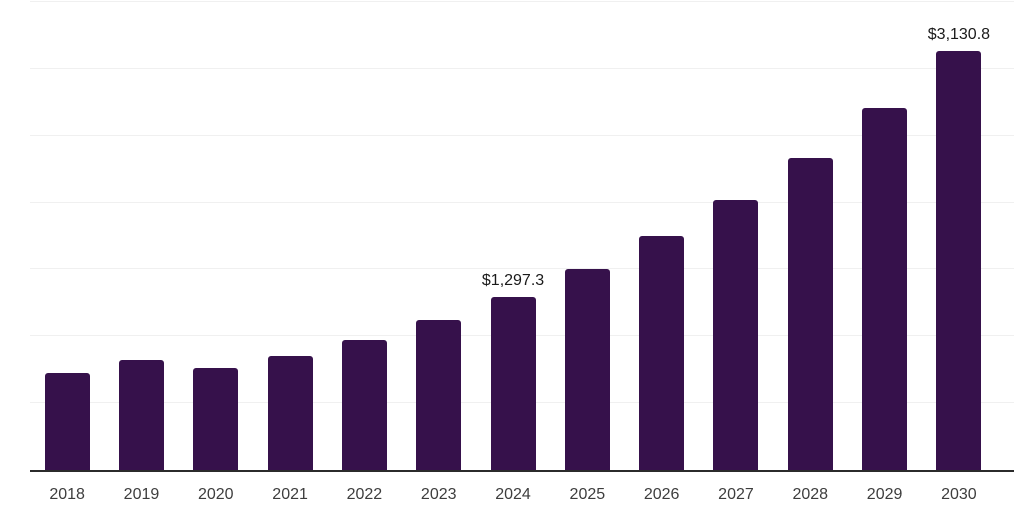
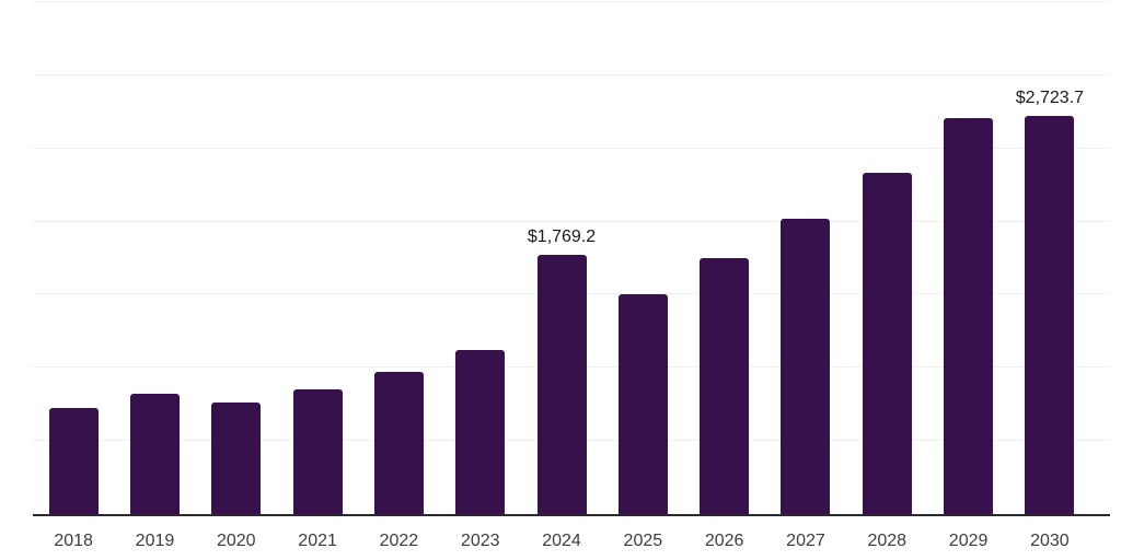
2024: $1,297.3 -> $1,769.2
2030: $3,130.8 -> $2,723.7
